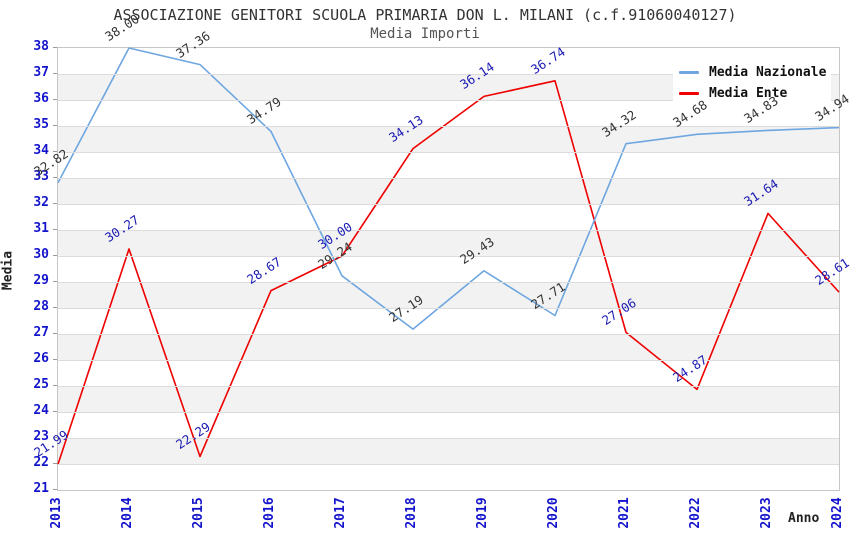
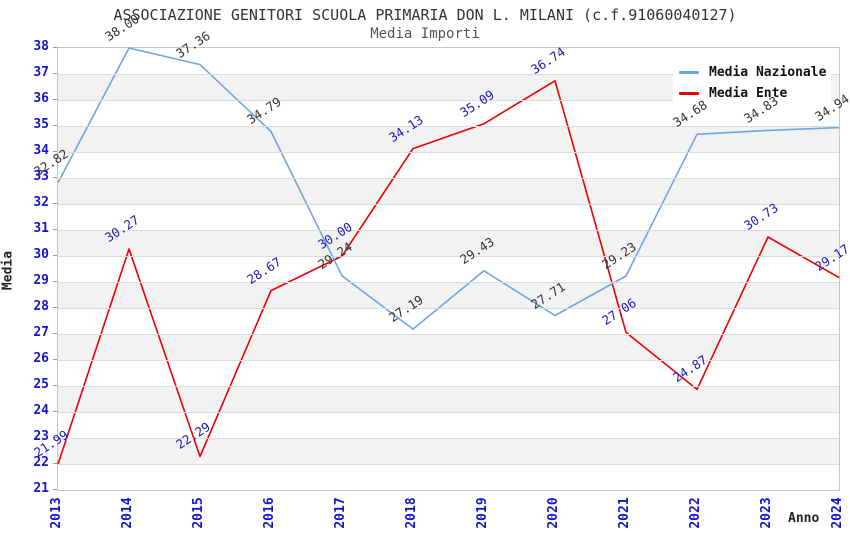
Media Ente/2019: 36.14 -> 35.09
Media Nazionale/2021: 34.32 -> 29.23
Media Ente/2023: 31.64 -> 30.73
Media Ente/2024: 28.61 -> 29.17
